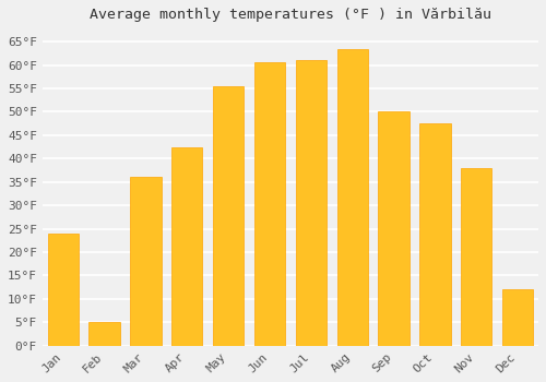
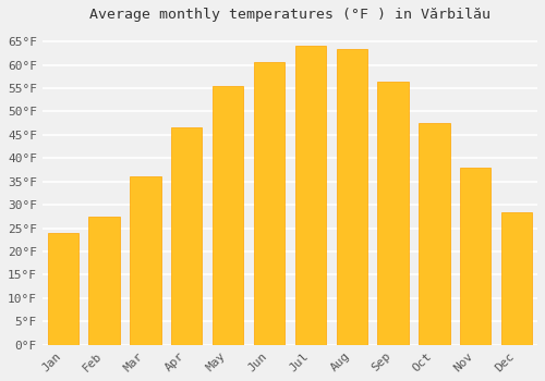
Feb: 5.0°F -> 27.5°F
Apr: 42.5°F -> 46.5°F
Jul: 61.0°F -> 64.0°F
Sep: 50.0°F -> 56.5°F
Dec: 12.0°F -> 28.5°F
